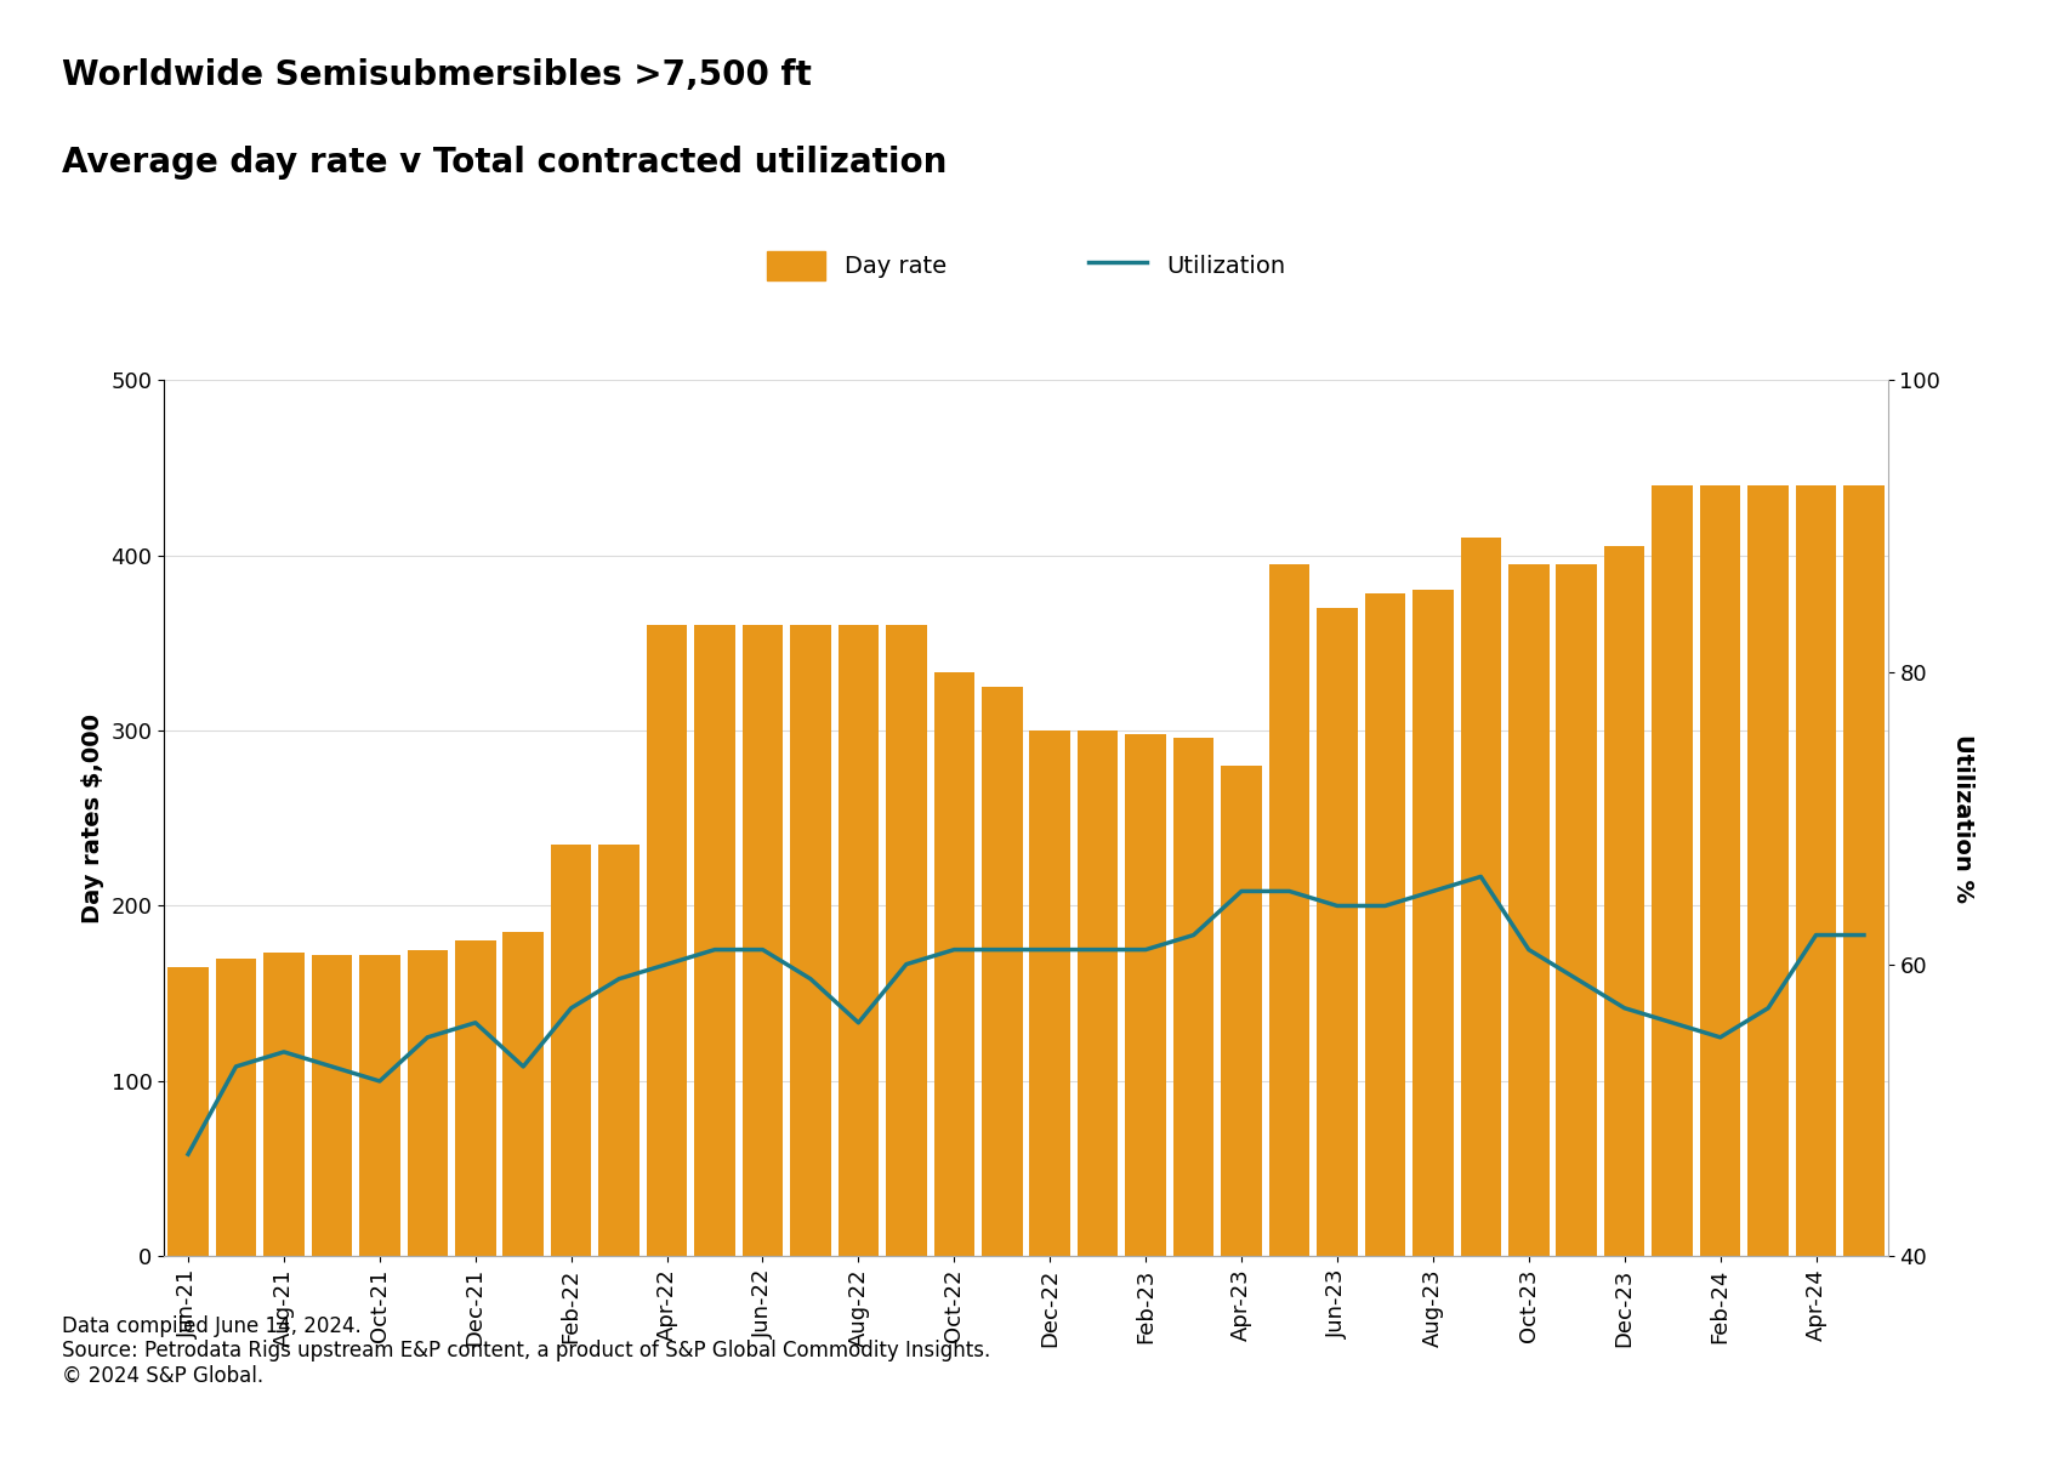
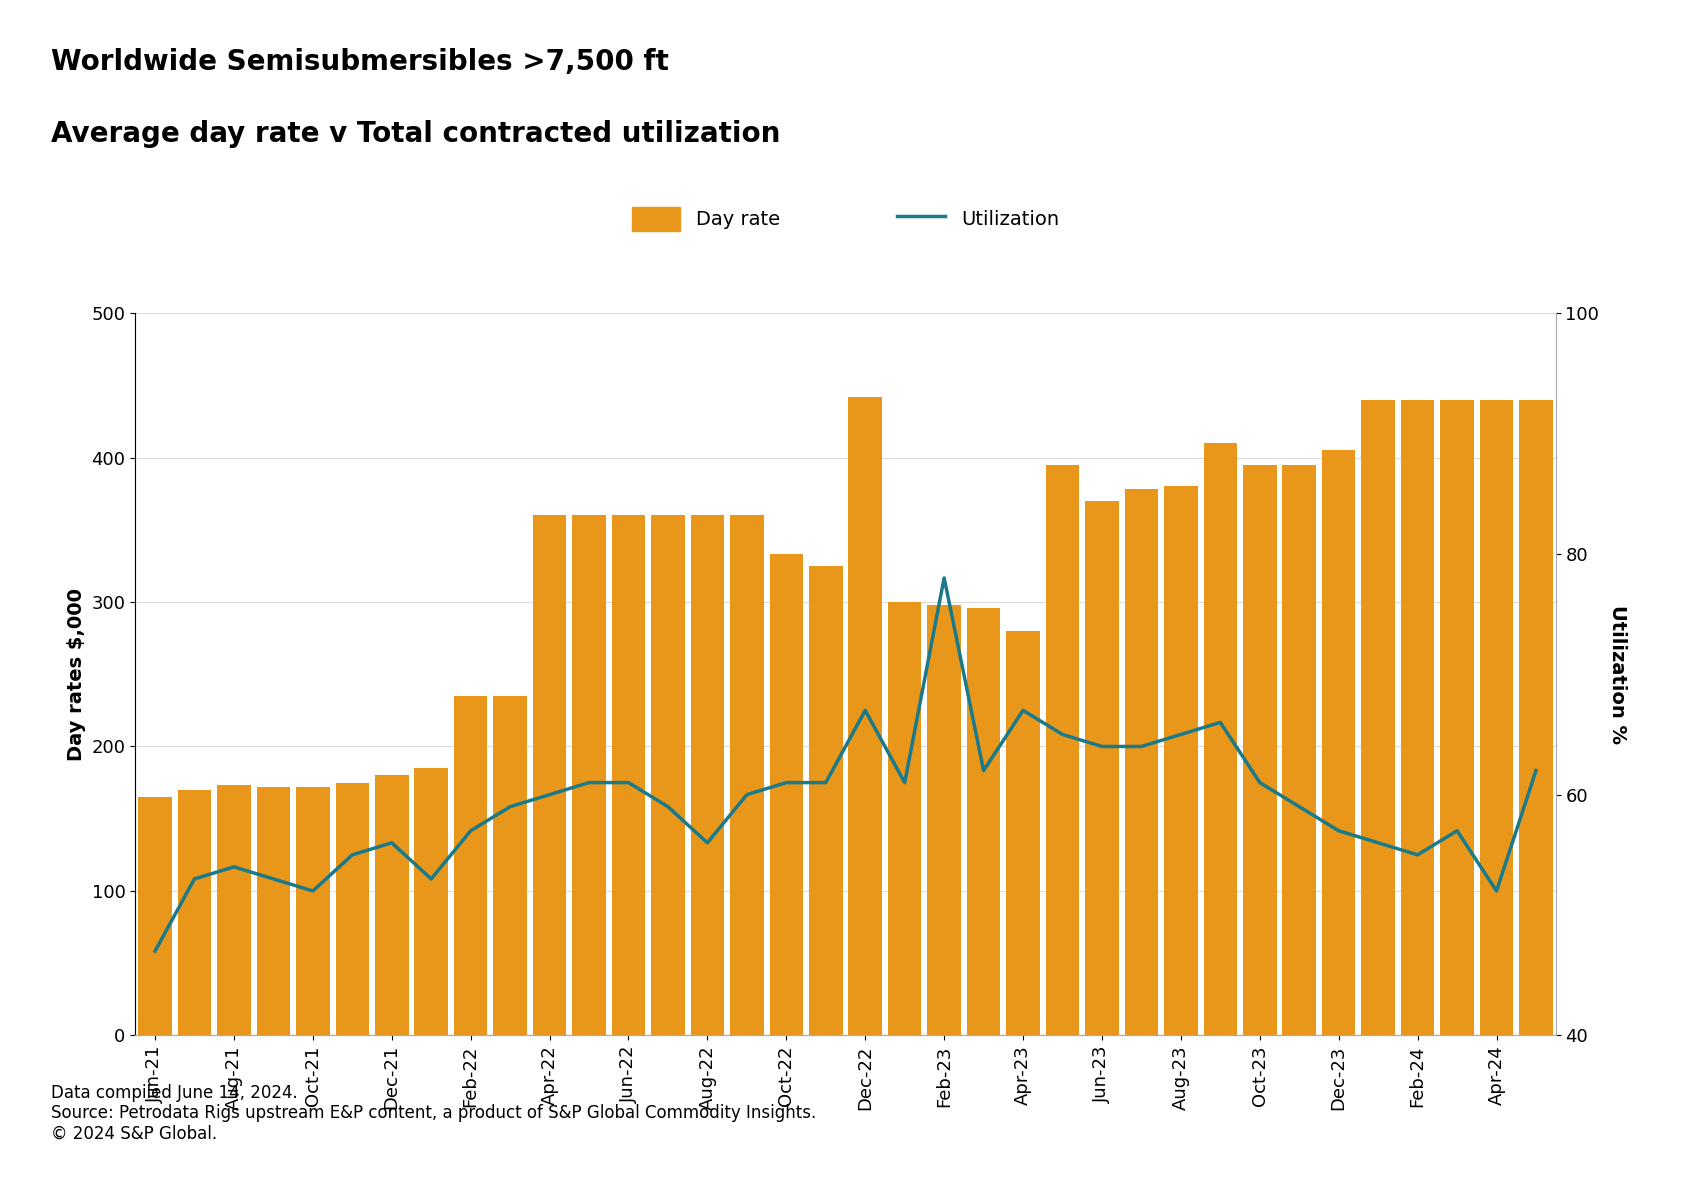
Day rate/Dec-22: 300 -> 442
Utilization/Dec-22: 61 -> 67
Utilization/Feb-23: 61 -> 78
Utilization/Apr-23: 65 -> 67
Utilization/Apr-24: 62 -> 52
